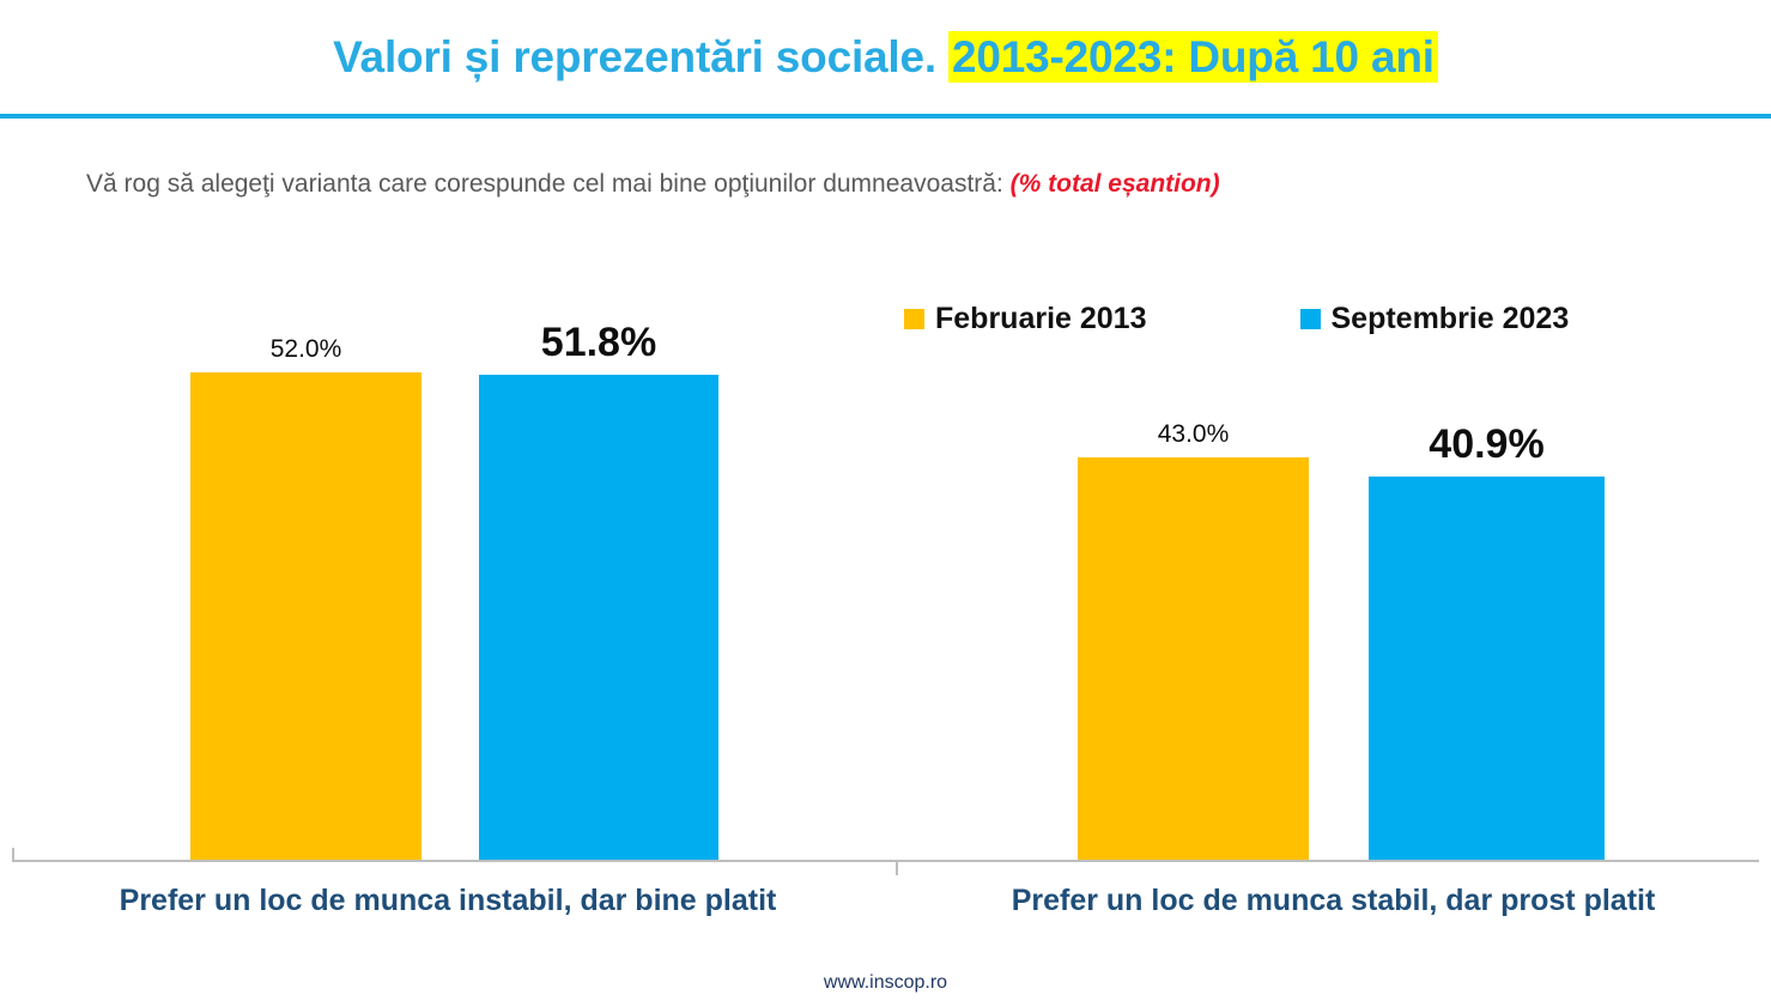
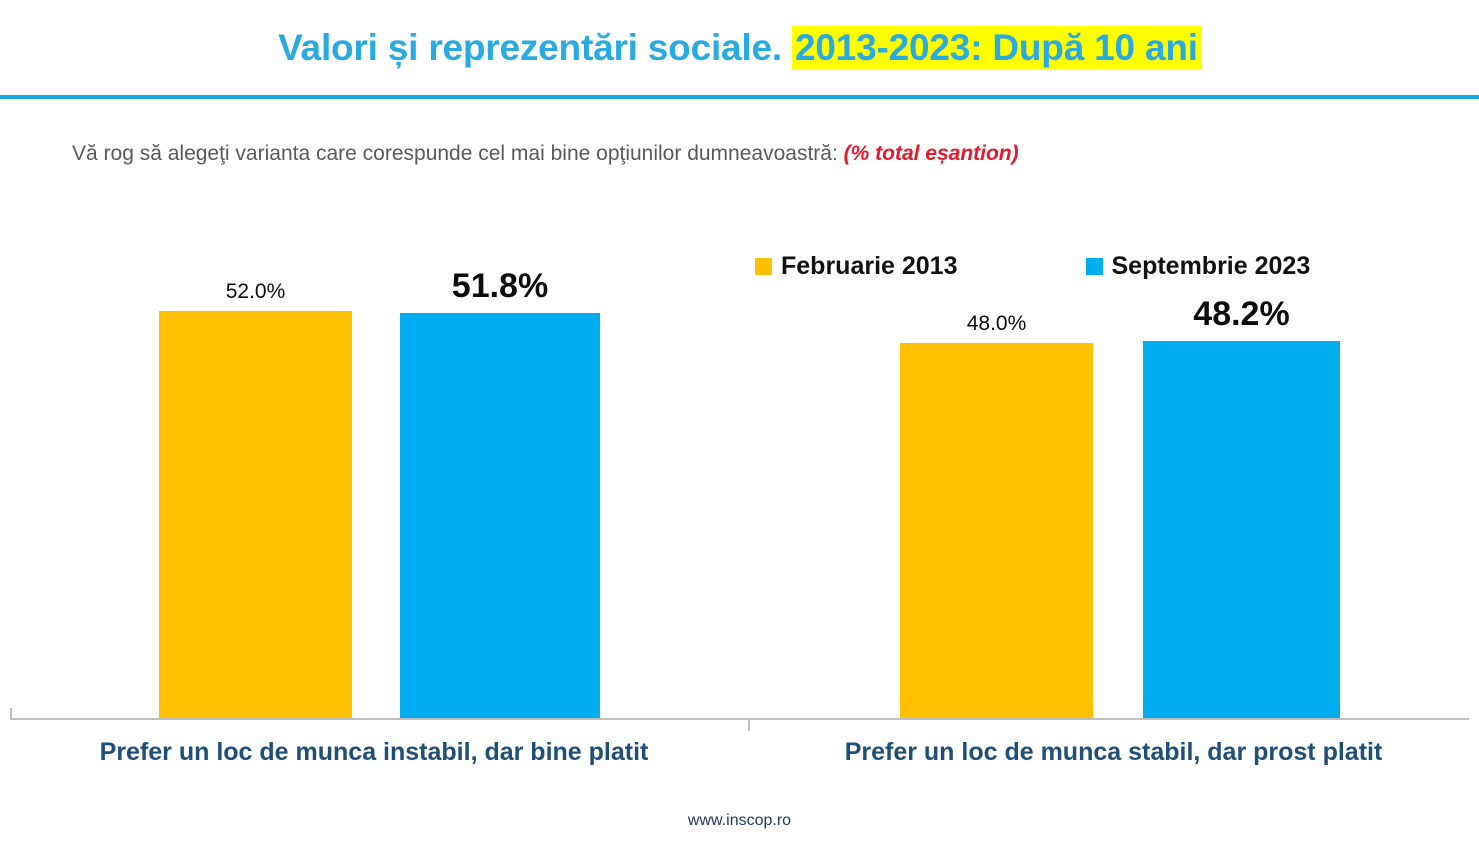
Februarie 2013/Prefer un loc de munca stabil, dar prost platit: 43.0% -> 48.0%
Septembrie 2023/Prefer un loc de munca stabil, dar prost platit: 40.9% -> 48.2%
